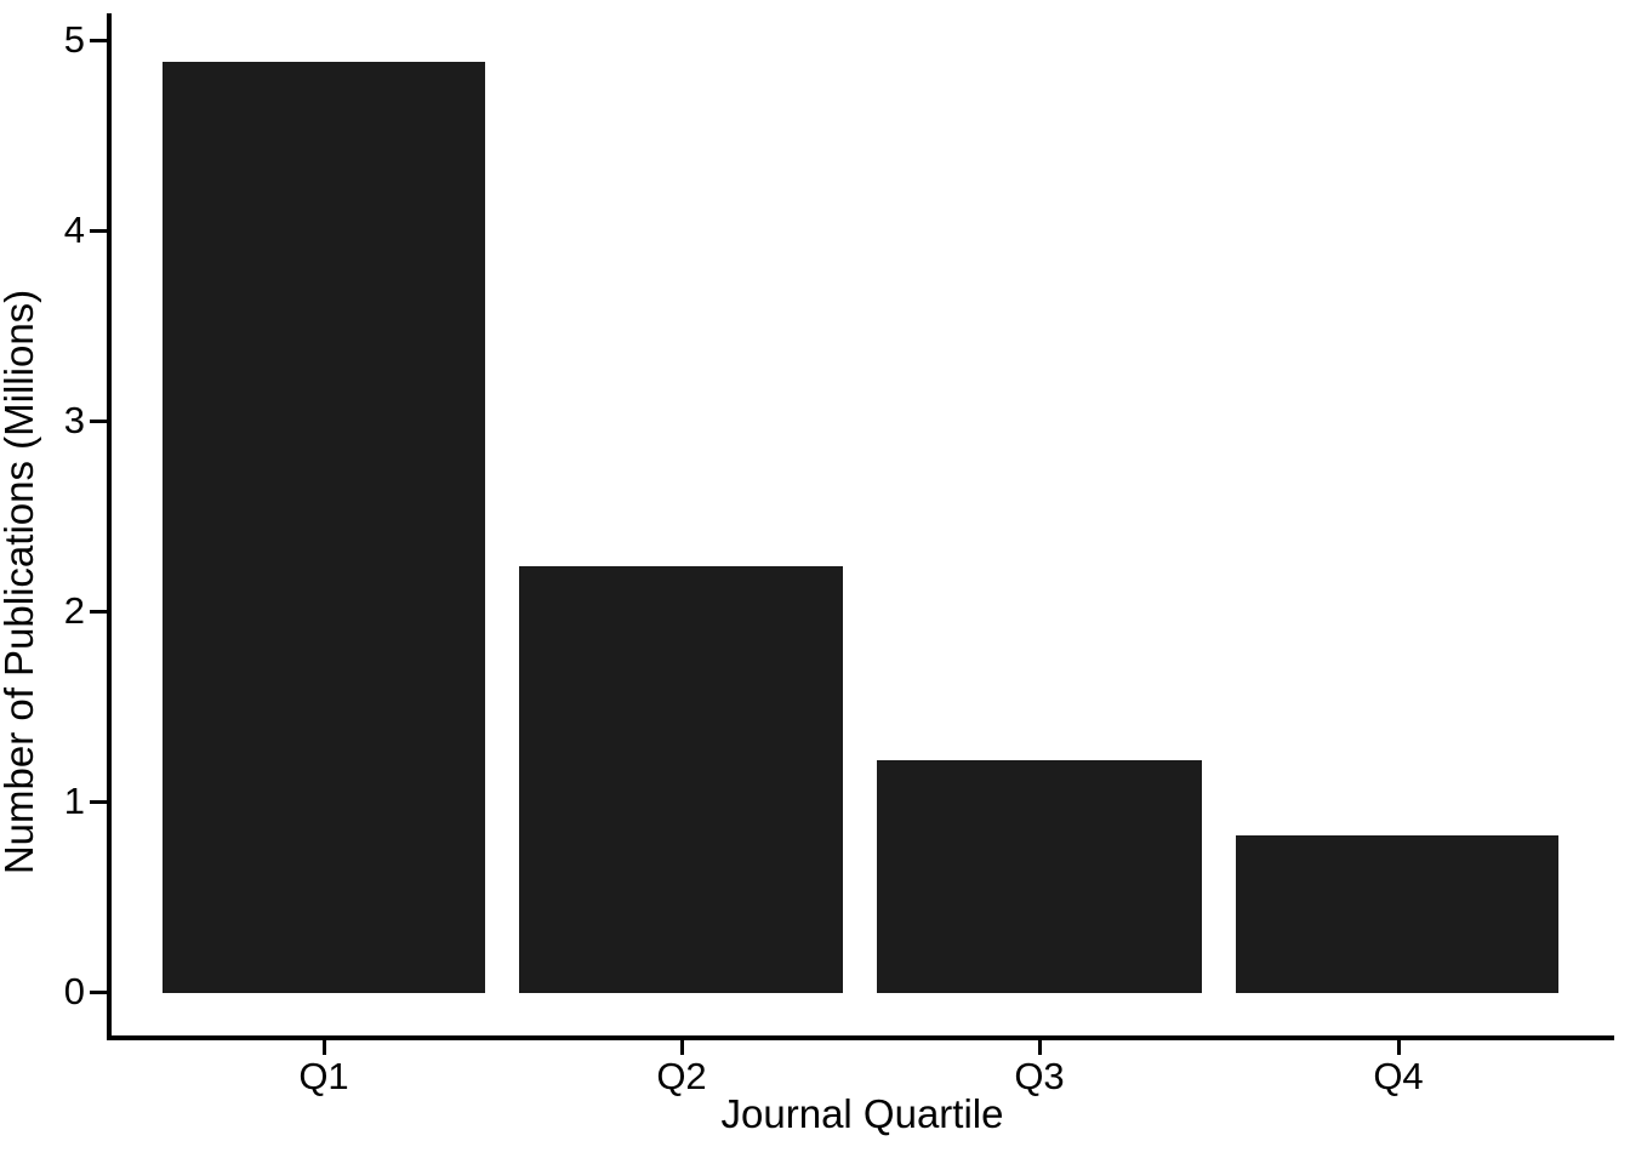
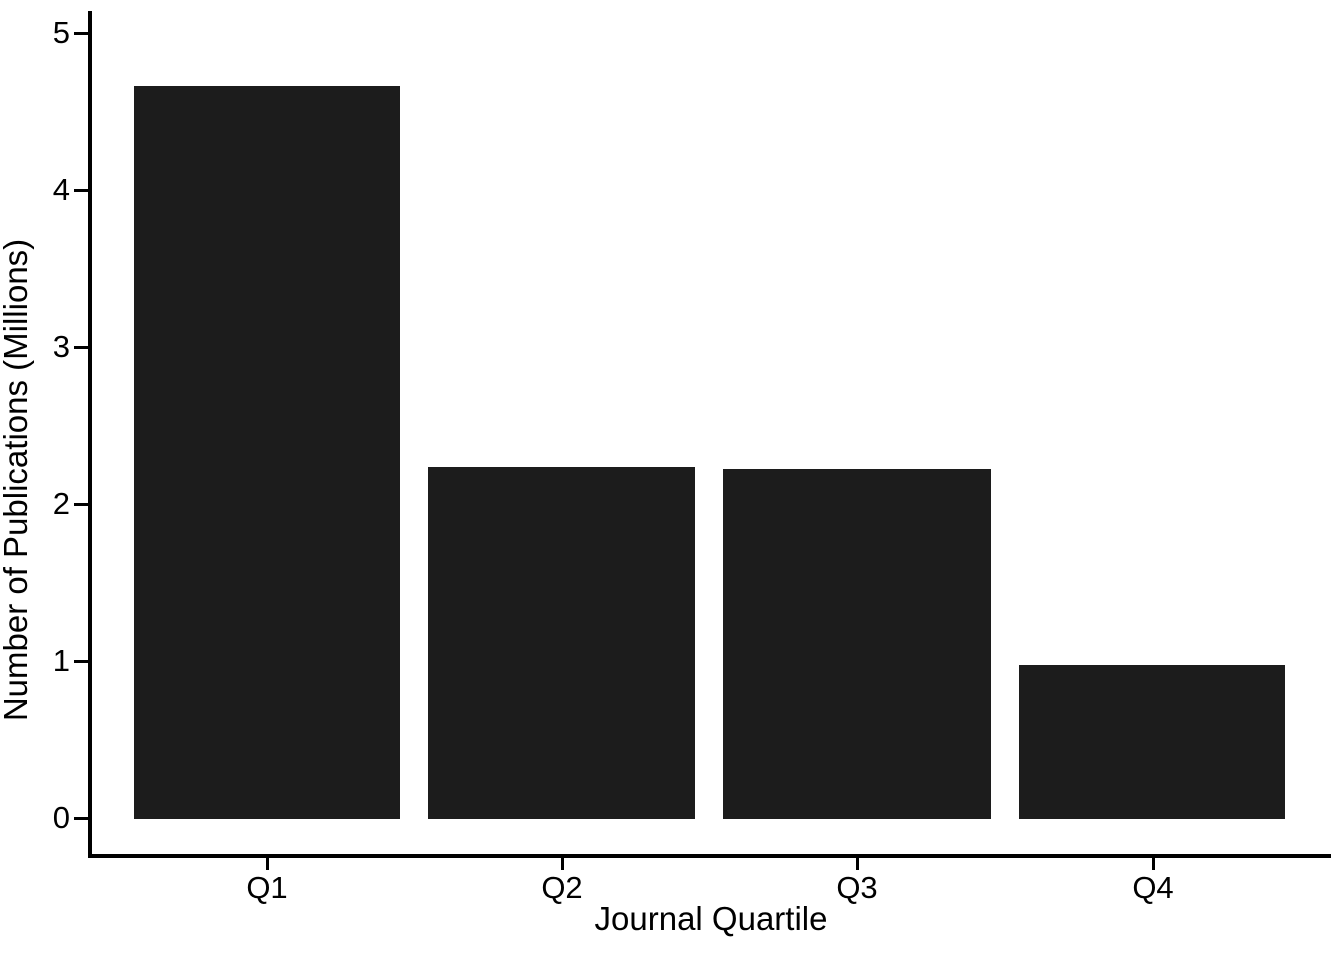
Q1: 4.89 -> 4.67
Q3: 1.22 -> 2.23
Q4: 0.83 -> 0.98
